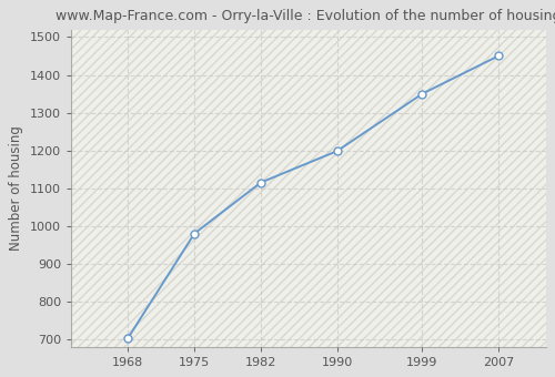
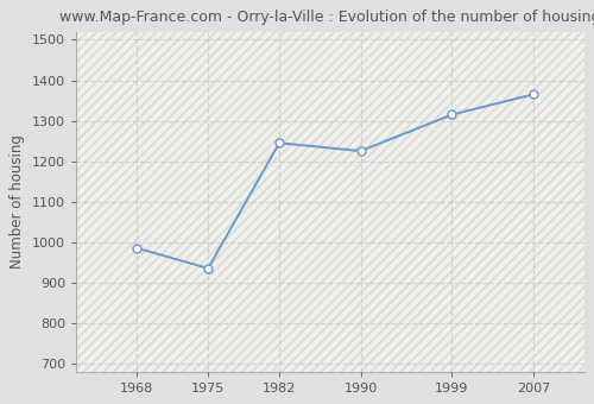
1968: 703 -> 985
1975: 980 -> 935
1982: 1115 -> 1245
1990: 1198 -> 1225
1999: 1350 -> 1315
2007: 1450 -> 1365
